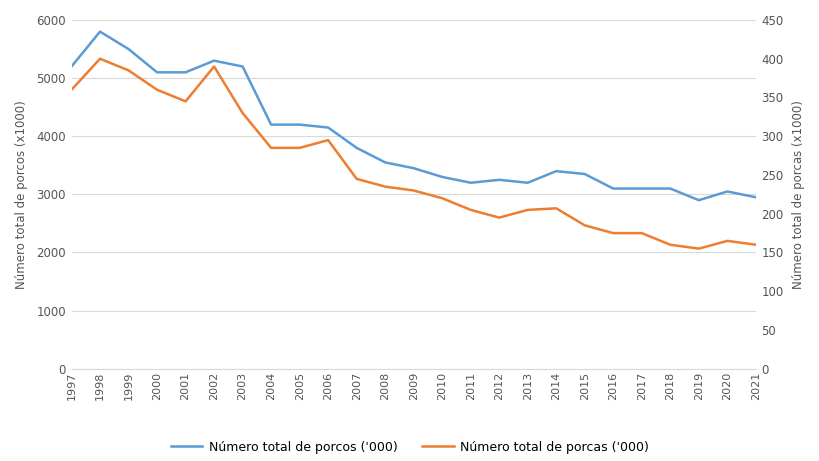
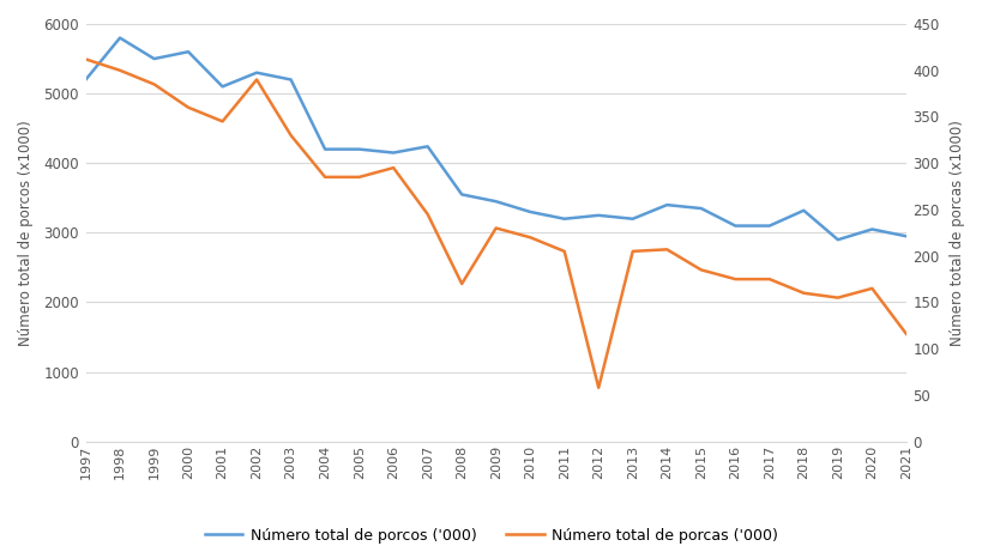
Número total de porcas ('000)/1997: 360 -> 412
Número total de porcos ('000)/2000: 5100 -> 5600
Número total de porcos ('000)/2007: 3800 -> 4240
Número total de porcas ('000)/2008: 235 -> 170
Número total de porcas ('000)/2012: 195 -> 58
Número total de porcos ('000)/2018: 3100 -> 3320
Número total de porcas ('000)/2021: 160 -> 116
